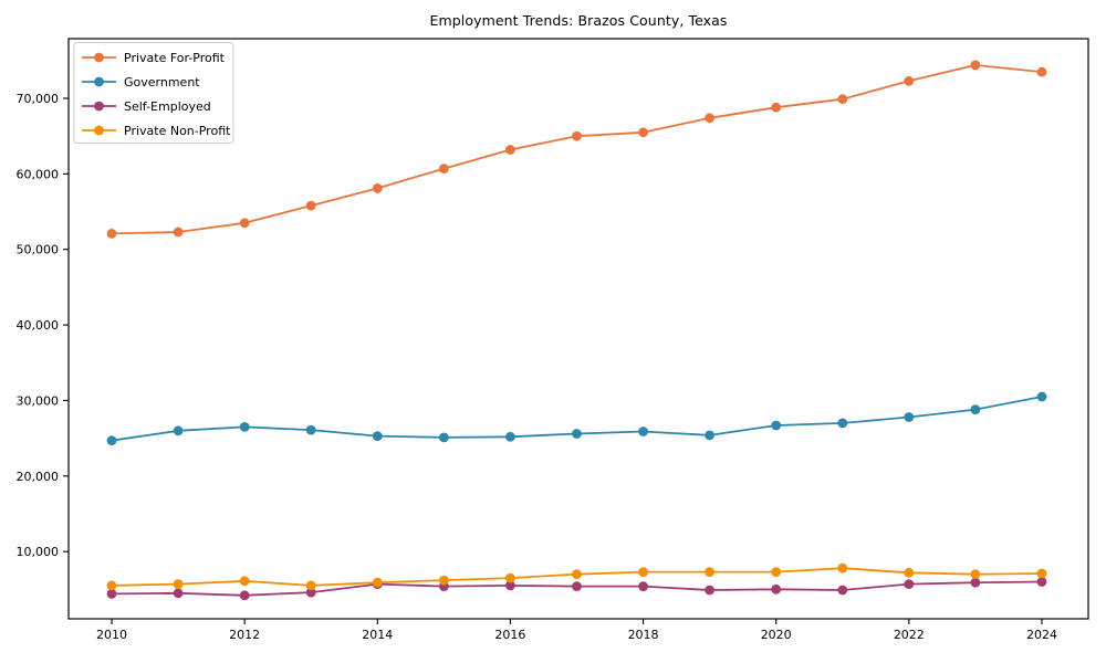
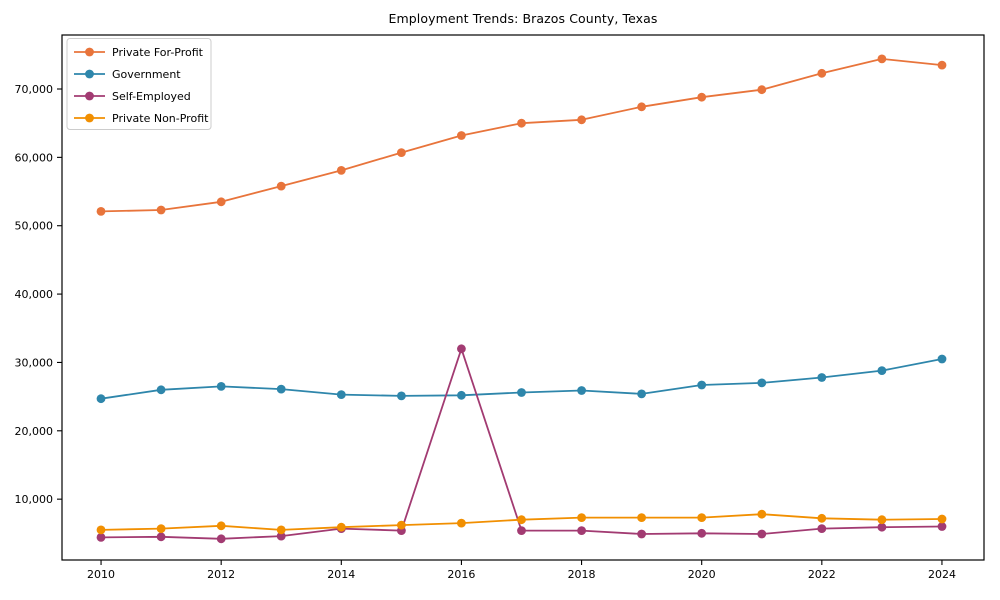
Self-Employed/2016: 6000 -> 32000
